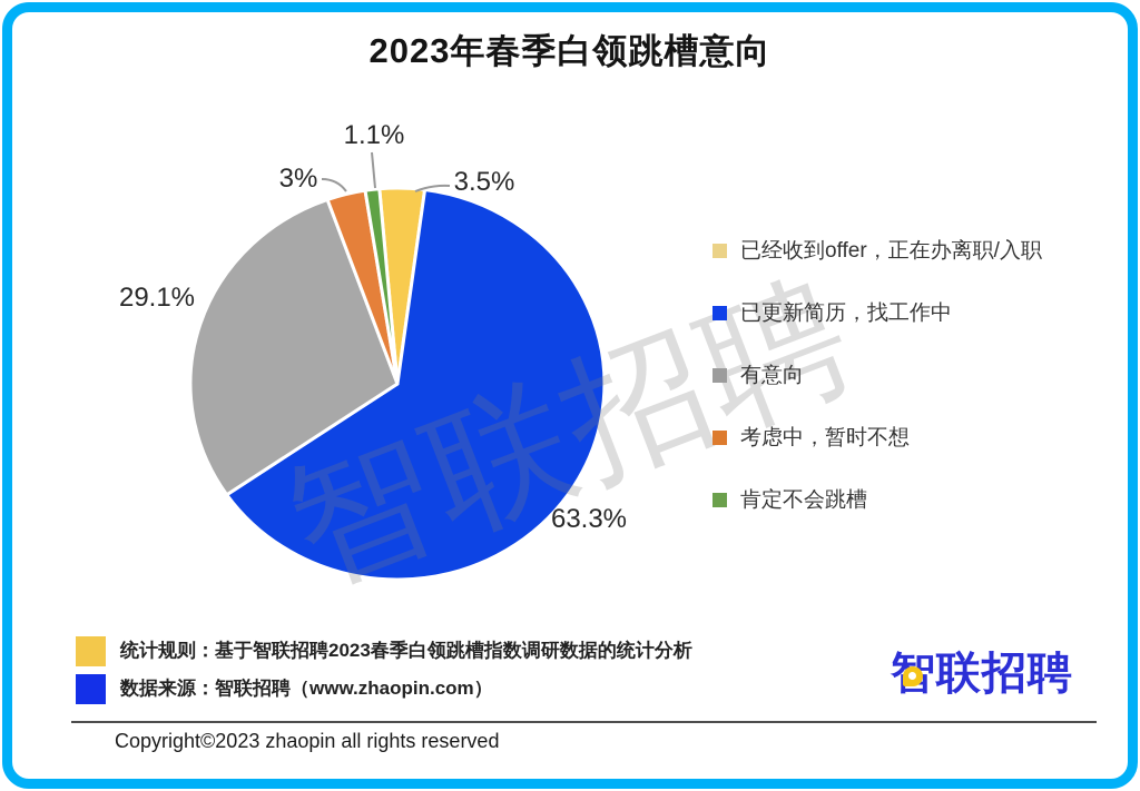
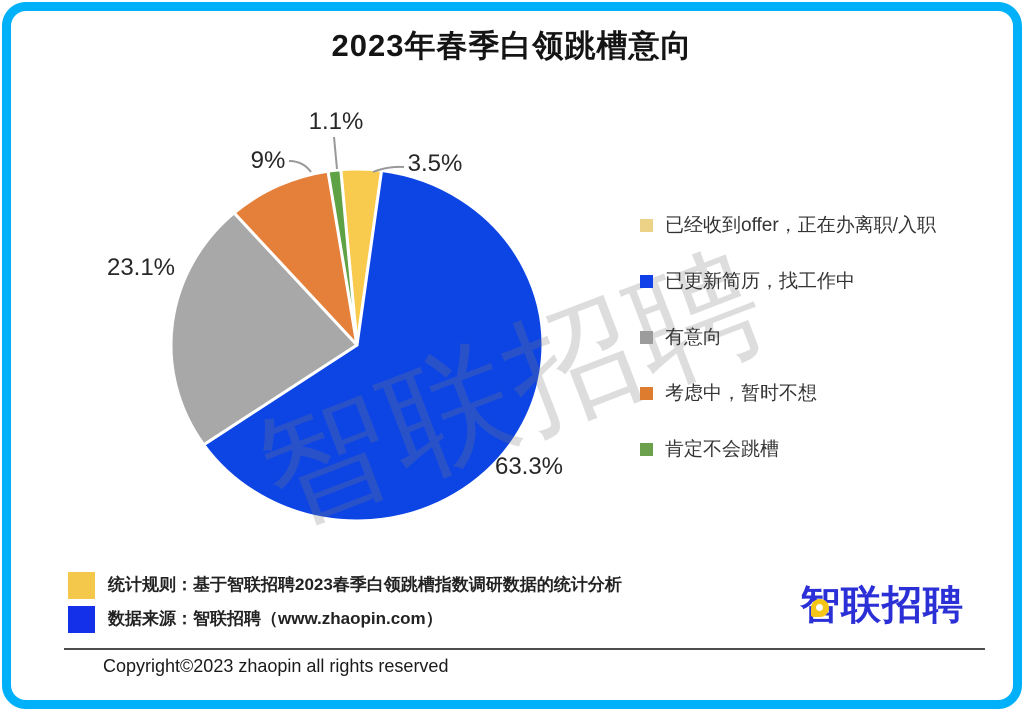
有意向: 29.1% -> 23.1%
考虑中，暂时不想: 3% -> 9%
